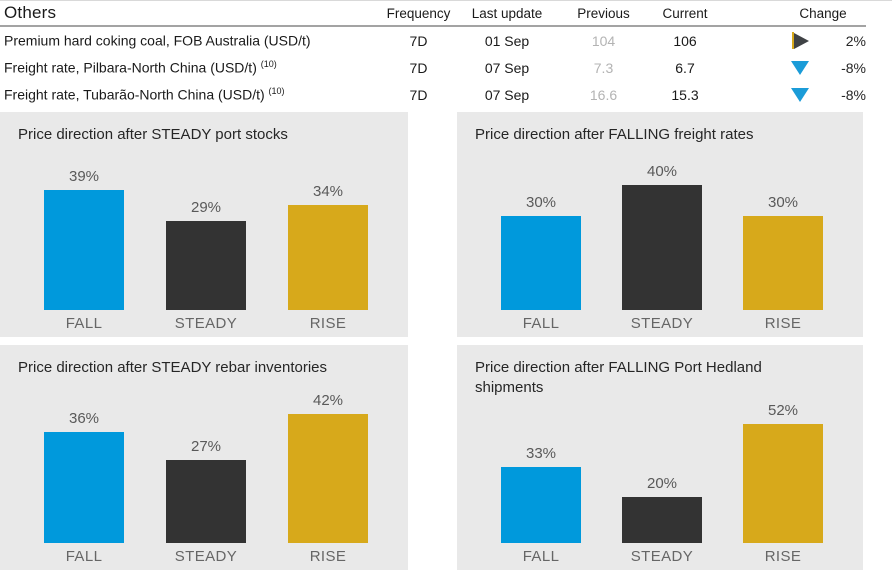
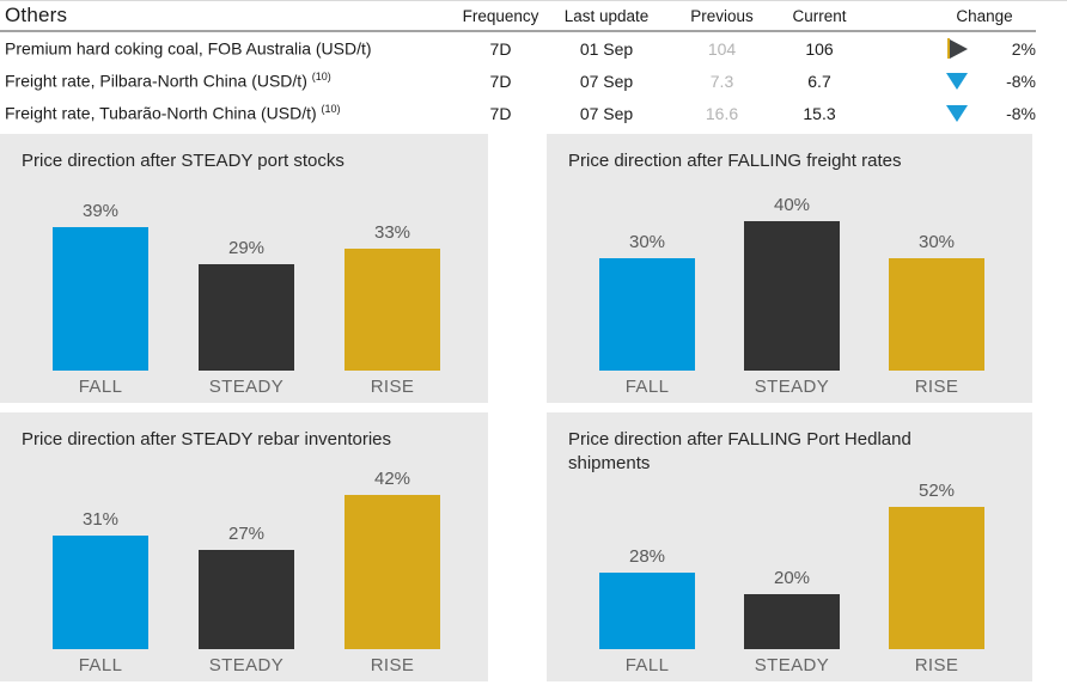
Price direction after STEADY port stocks/RISE: 34% -> 33%
Price direction after STEADY rebar inventories/FALL: 36% -> 31%
Price direction after FALLING Port Hedland shipments/FALL: 33% -> 28%
